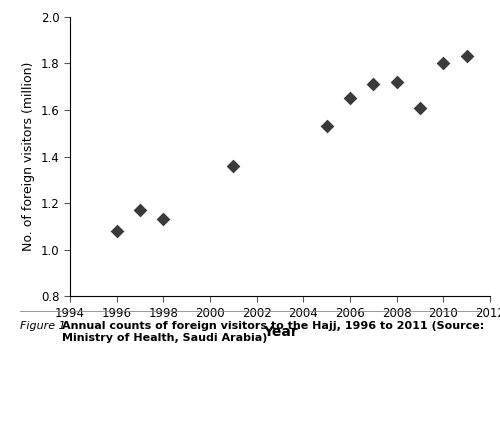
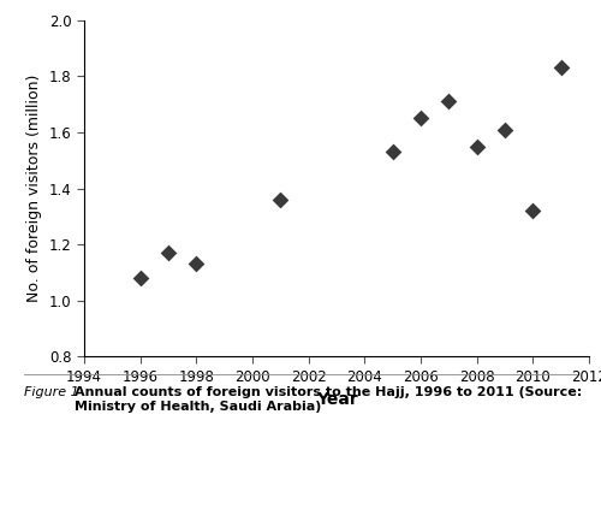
2008: 1.72 -> 1.55
2010: 1.80 -> 1.32
